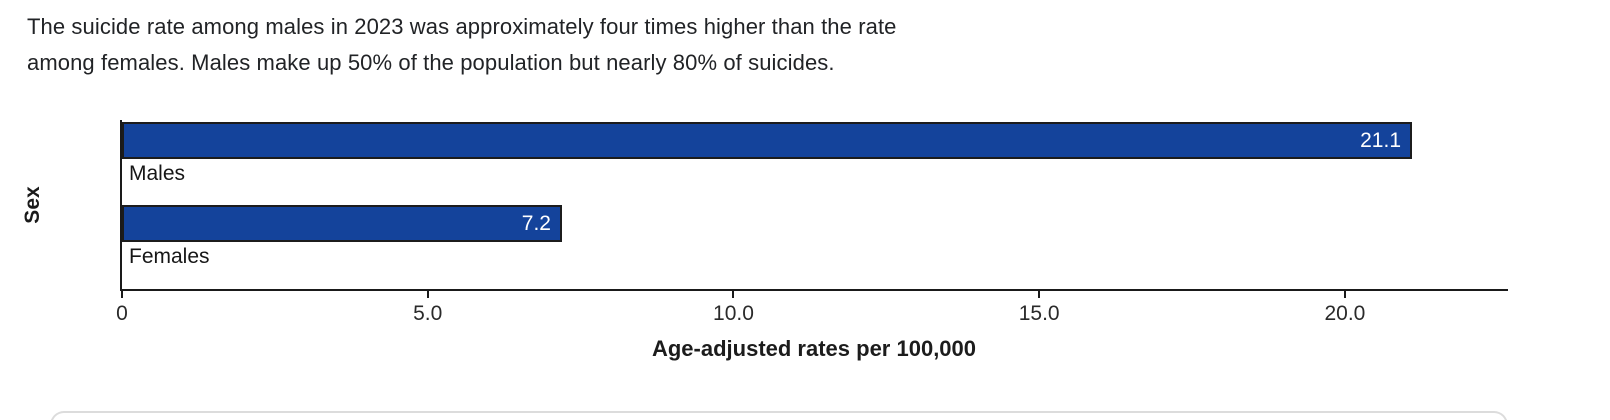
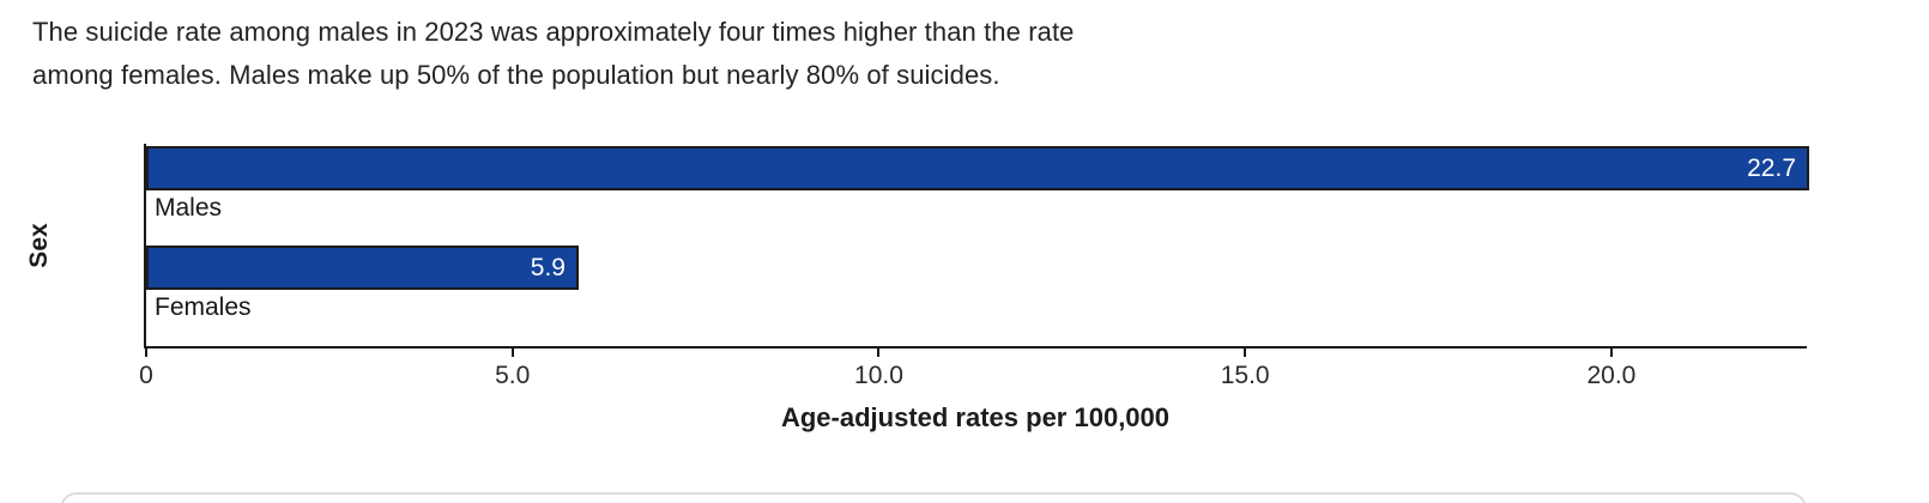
Males: 21.1 -> 22.7
Females: 7.2 -> 5.9
